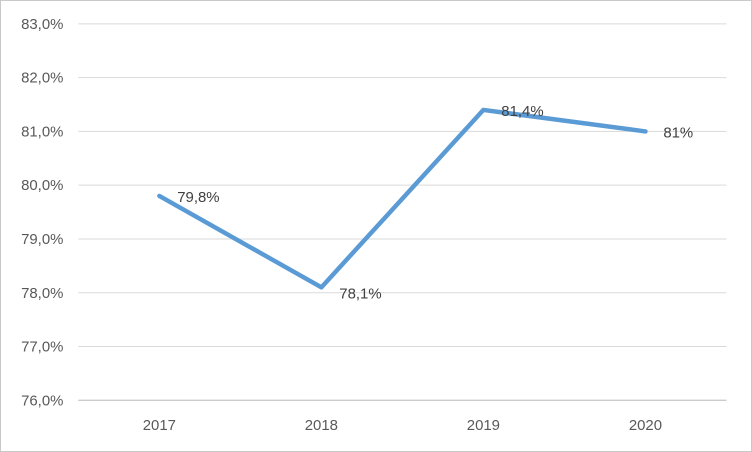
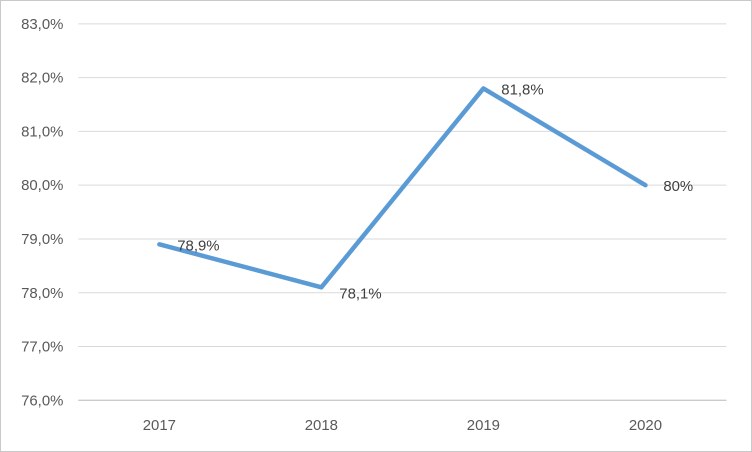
2017: 79,8% -> 78,9%
2019: 81,4% -> 81,8%
2020: 81% -> 80%
